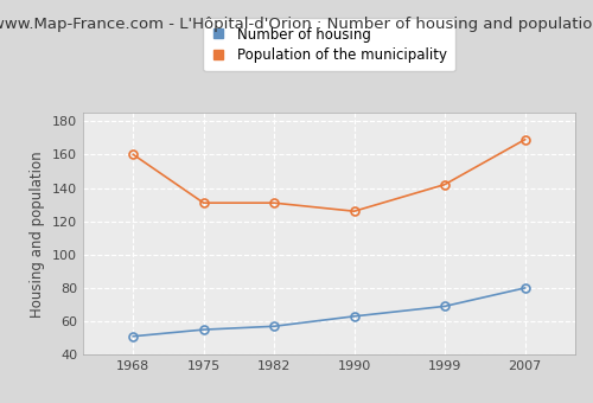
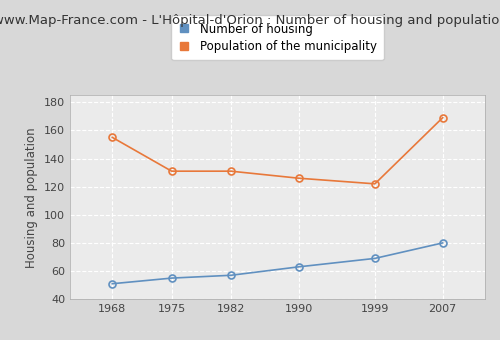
Population of the municipality/1968: 160 -> 155
Population of the municipality/1999: 142 -> 122
